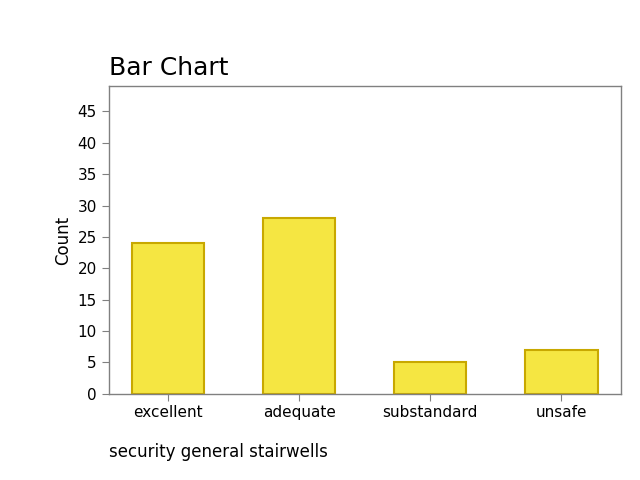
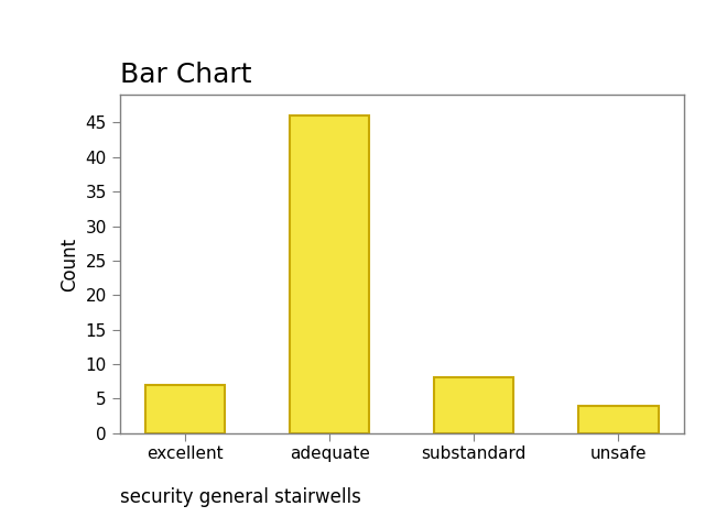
excellent: 24 -> 7
adequate: 28 -> 46
substandard: 5 -> 8
unsafe: 7 -> 4
